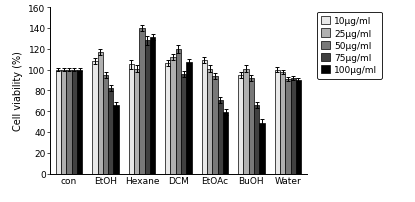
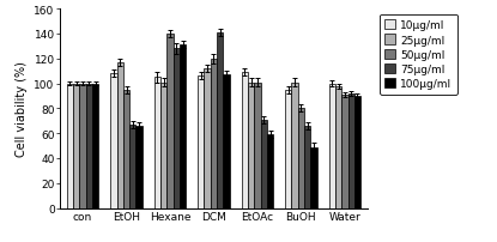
75μg/ml/EtOH: 82 -> 67
75μg/ml/DCM: 96 -> 141
50μg/ml/EtOAc: 94 -> 101
50μg/ml/BuOH: 92 -> 80
